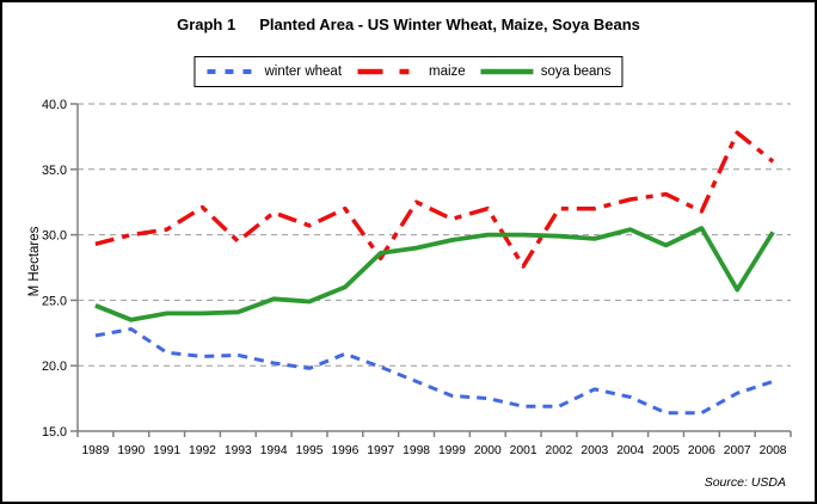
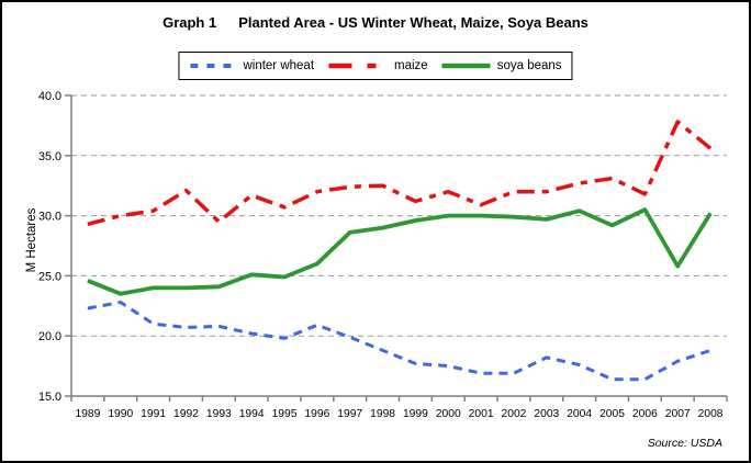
maize/1997: 28.2 -> 32.4
maize/2001: 27.6 -> 30.9
